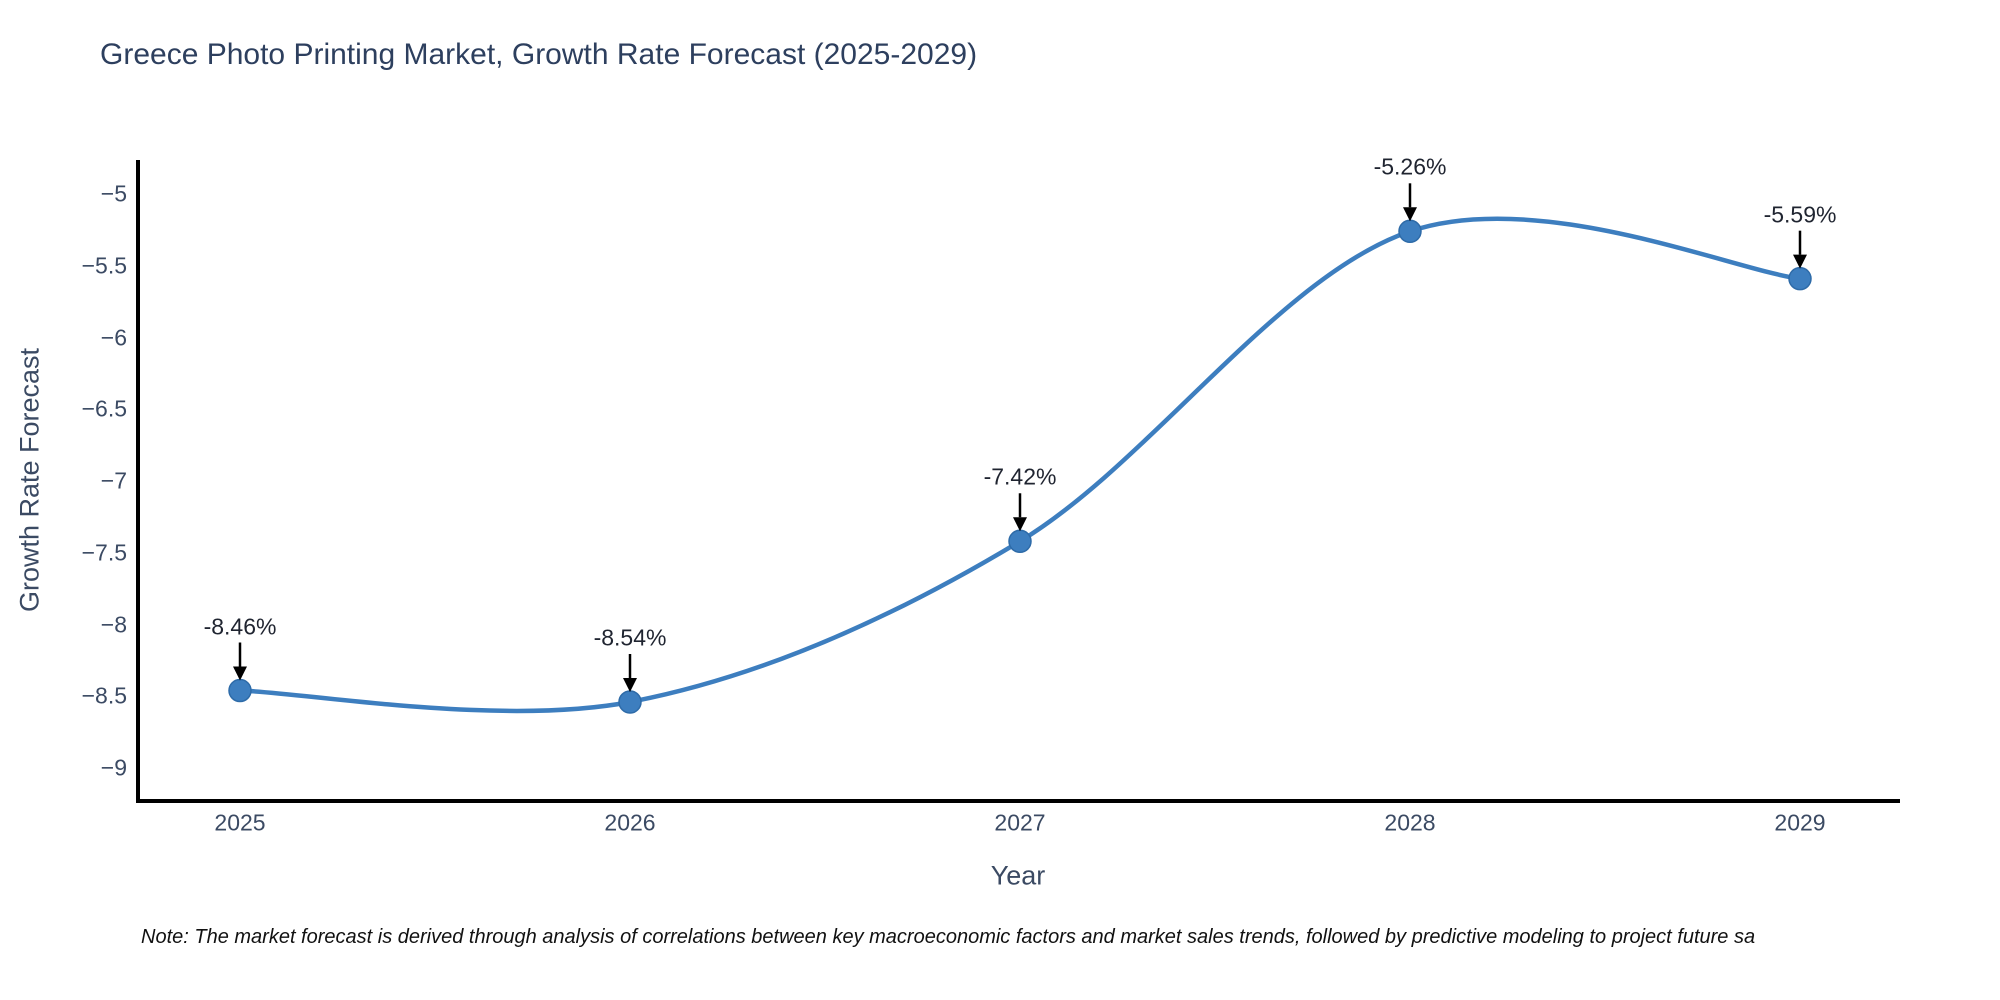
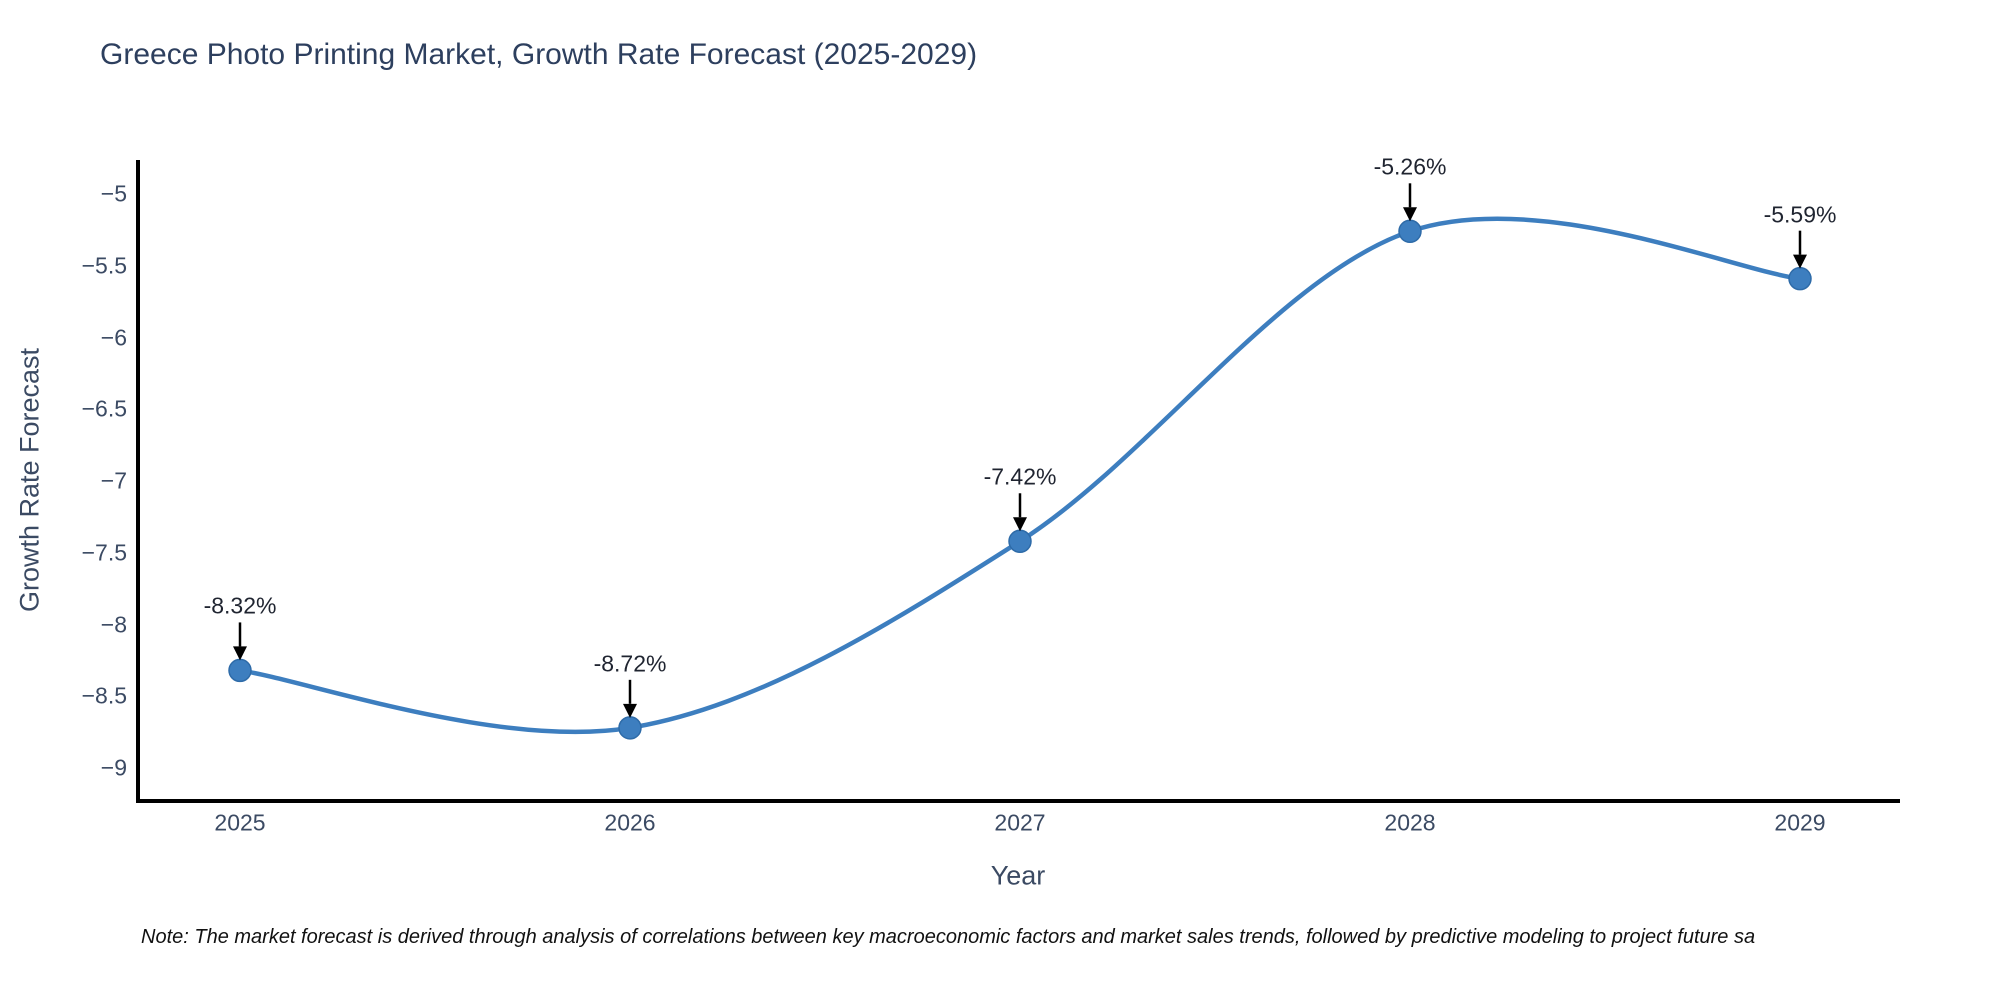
2025: -8.46% -> -8.32%
2026: -8.54% -> -8.72%
